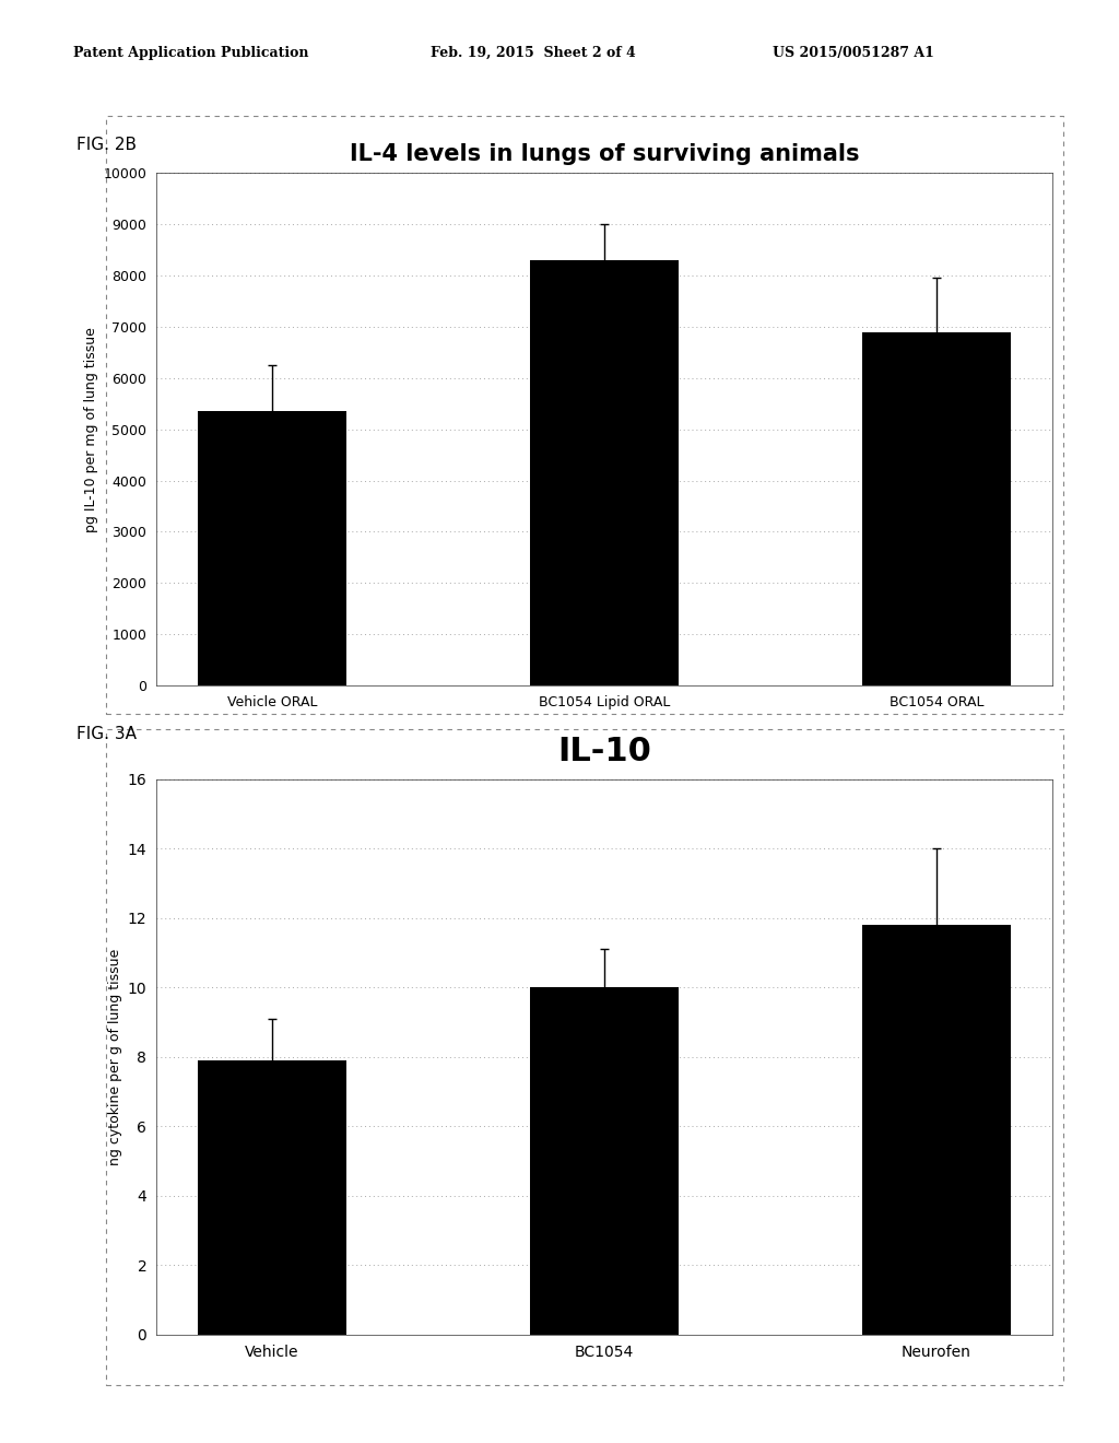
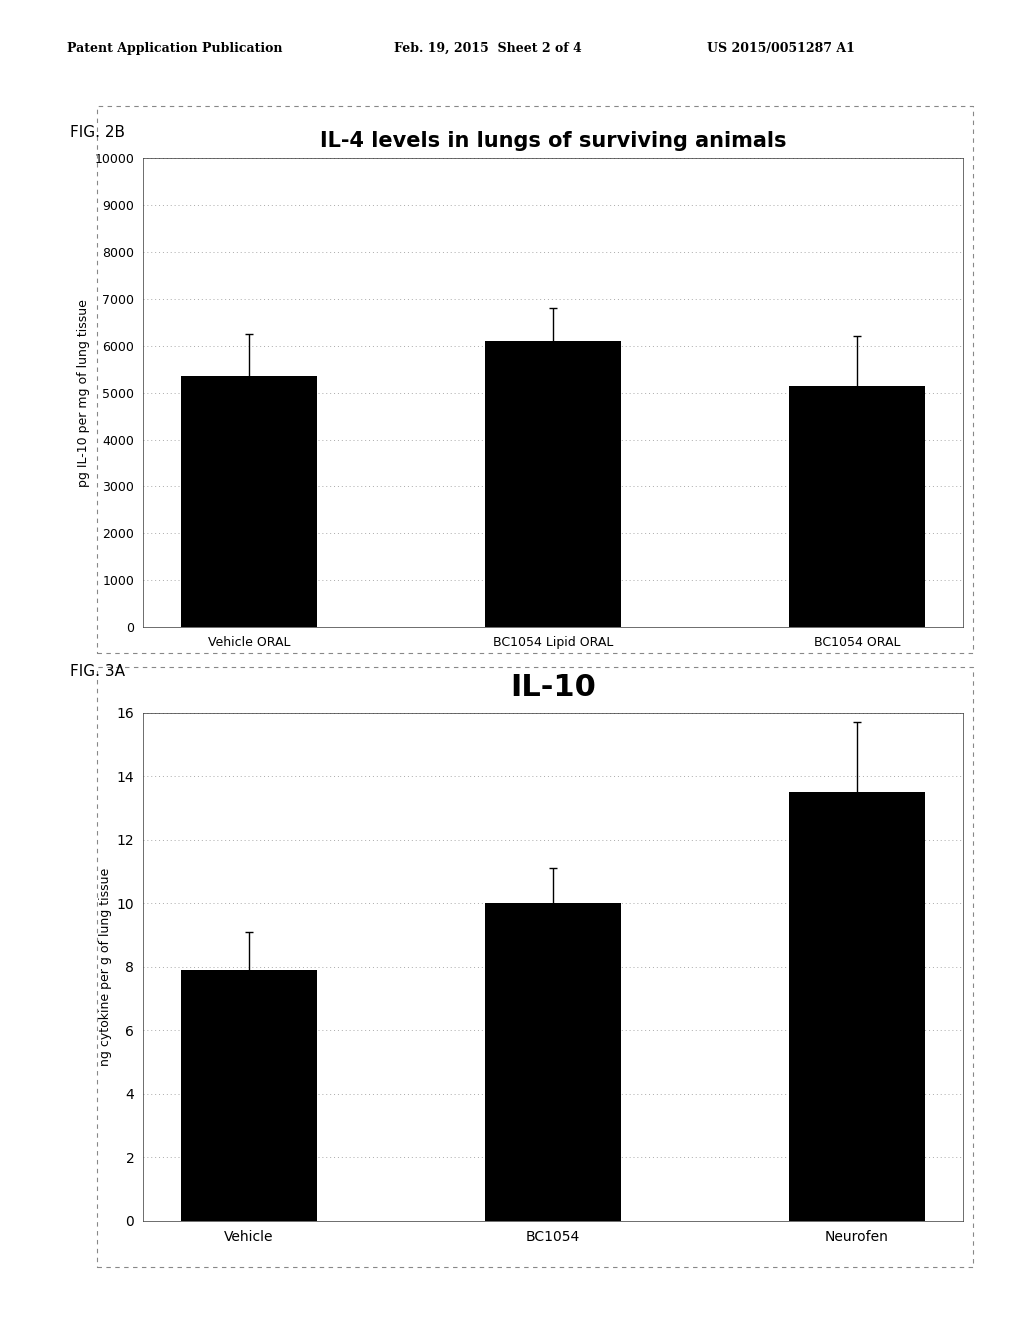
IL-4 levels in lungs of surviving animals/BC1054 Lipid ORAL: 8300 -> 6100
IL-4 levels in lungs of surviving animals/BC1054 ORAL: 6900 -> 5150
IL-10/Neurofen: 11.8 -> 13.5
